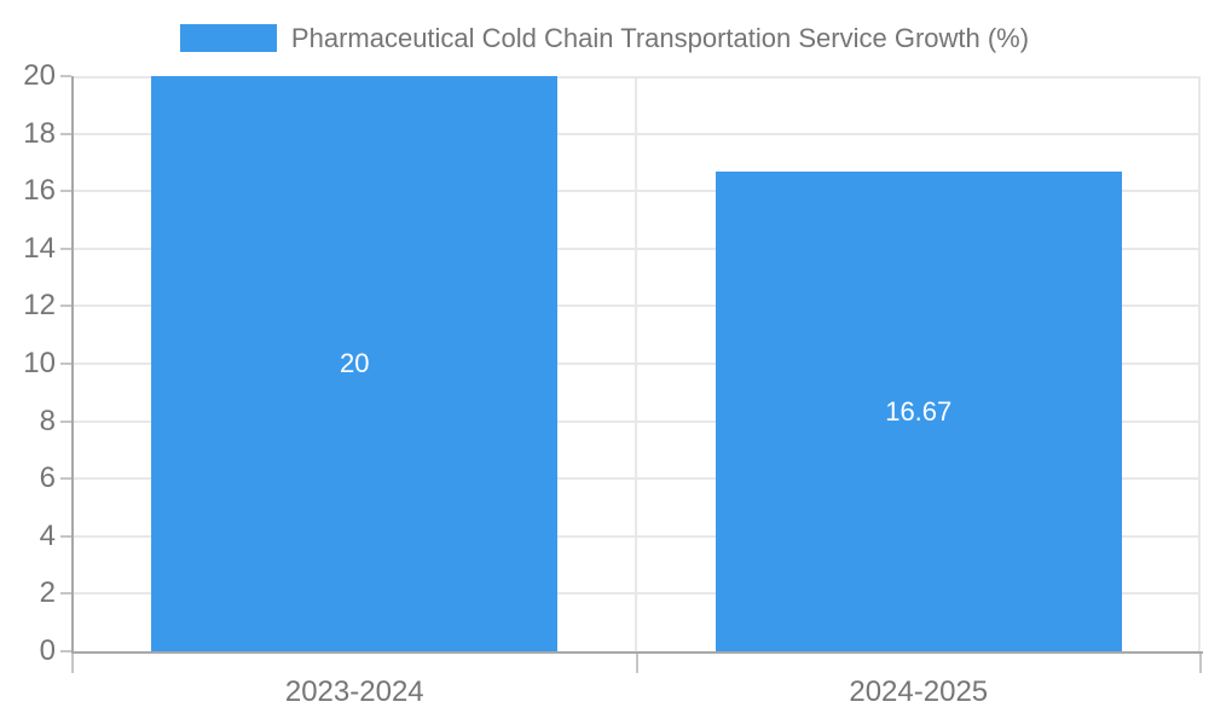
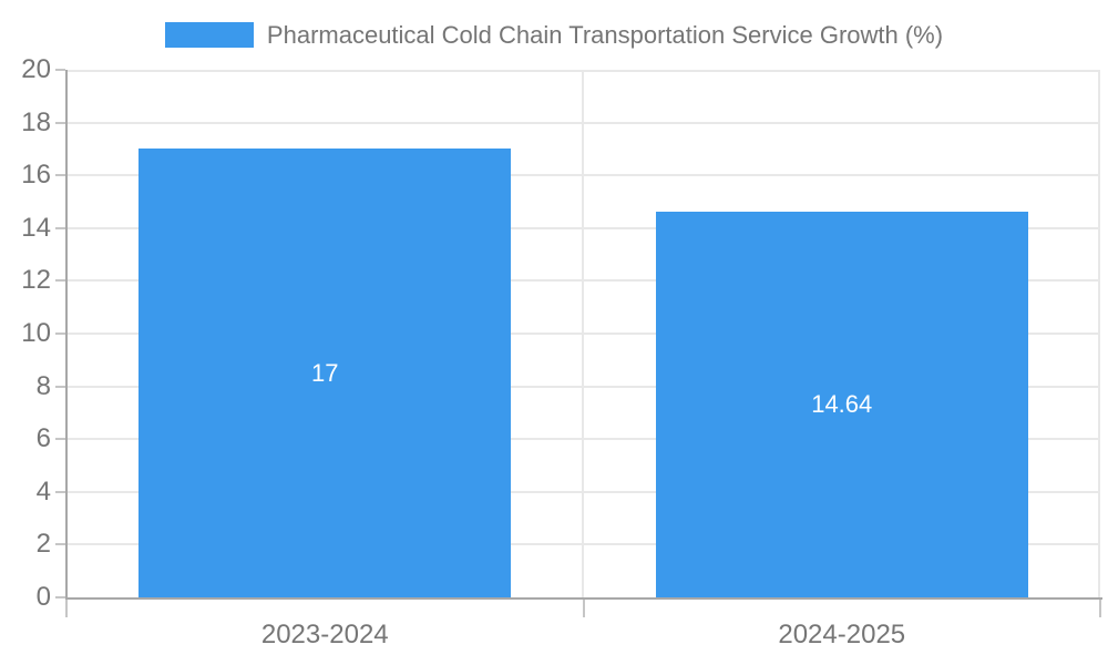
2023-2024: 20 -> 17
2024-2025: 16.67 -> 14.64
